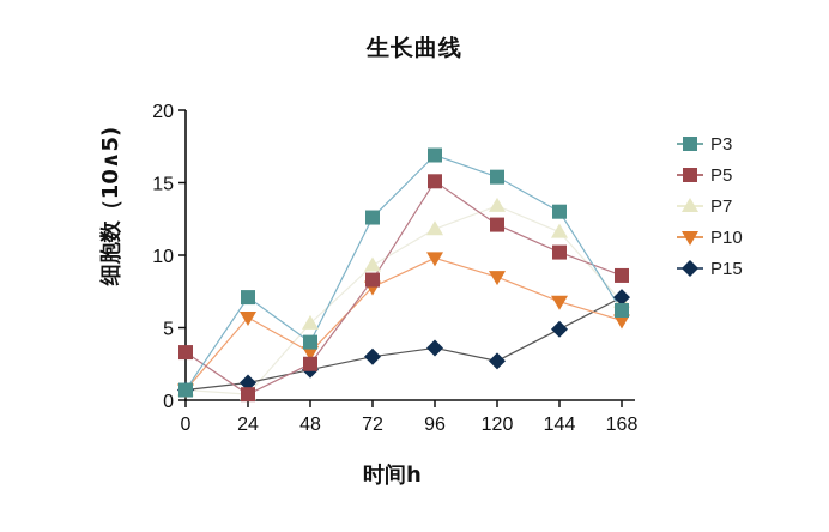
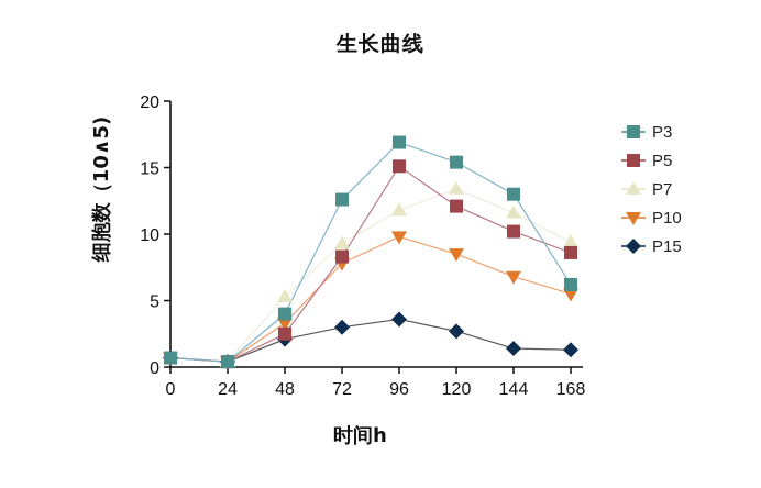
P5/0: 3.3 -> 0.7
P3/24: 7.1 -> 0.4
P10/24: 5.7 -> 0.4
P15/24: 1.2 -> 0.4
P15/144: 4.9 -> 1.4
P7/168: 6.8 -> 9.4
P15/168: 7.1 -> 1.3
